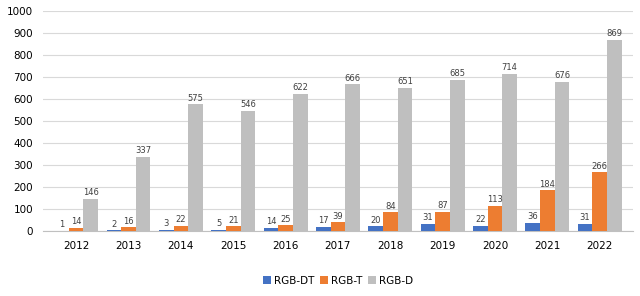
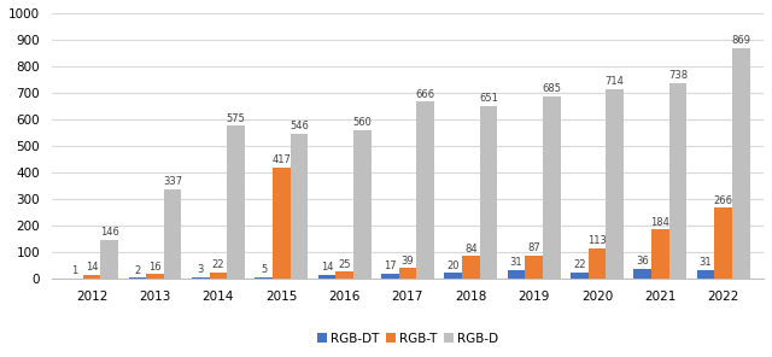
RGB-T/2015: 21 -> 417
RGB-D/2016: 622 -> 560
RGB-D/2021: 676 -> 738
